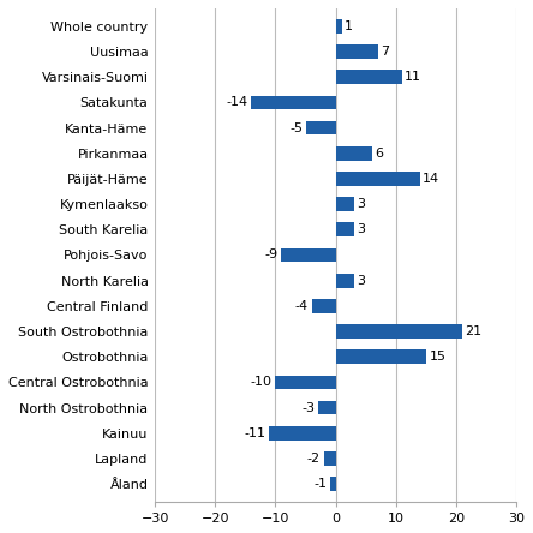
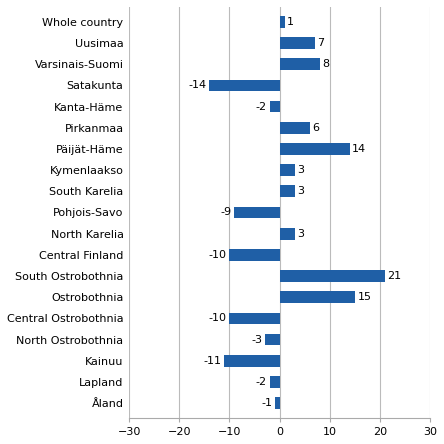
Varsinais-Suomi: 11 -> 8
Kanta-Häme: -5 -> -2
Central Finland: -4 -> -10
